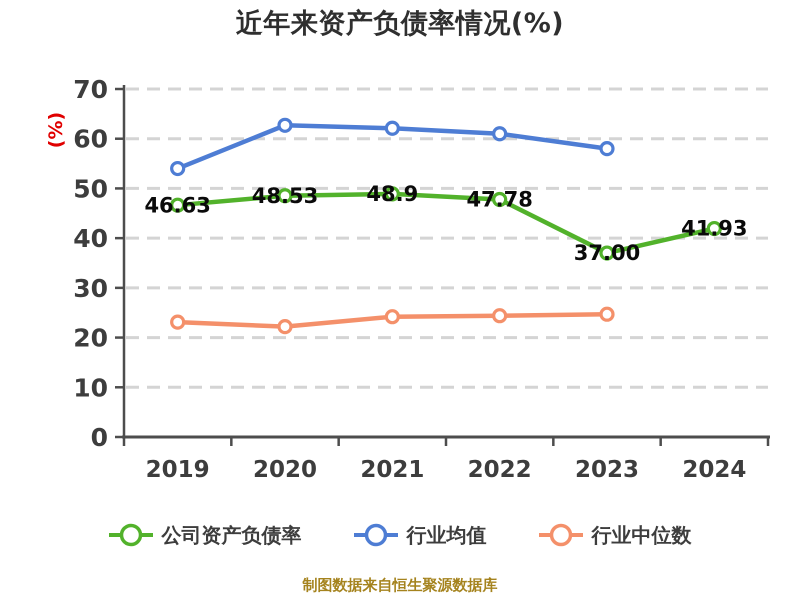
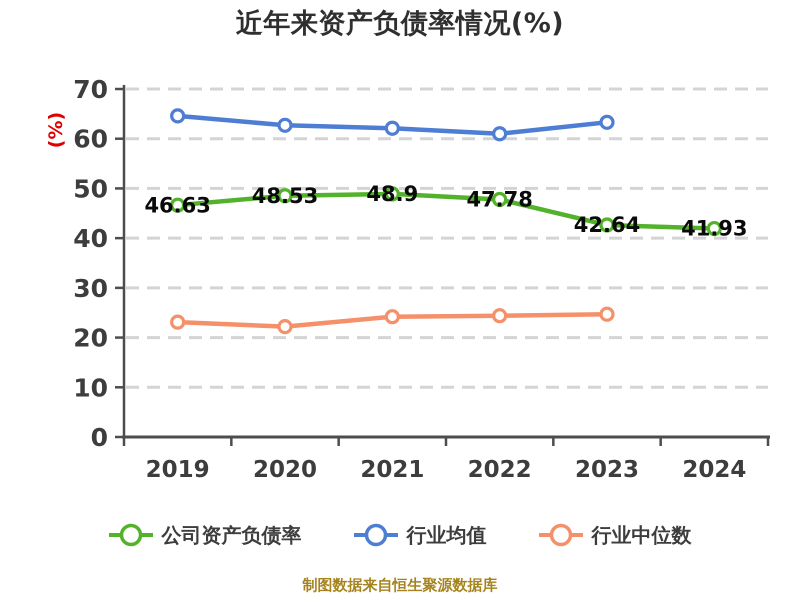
行业均值/2019: 54 -> 65
公司资产负债率/2023: 37.00 -> 42.64
行业均值/2023: 58 -> 63
